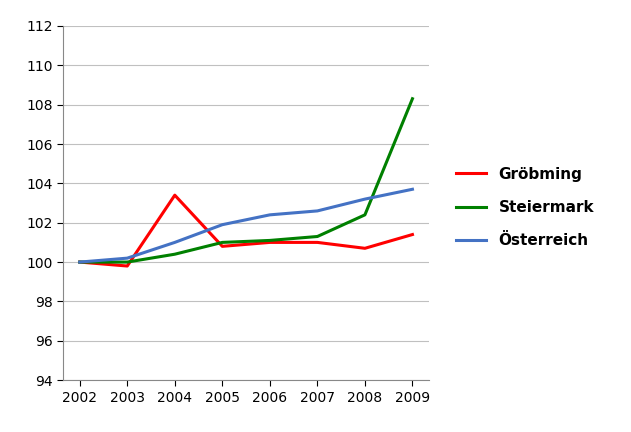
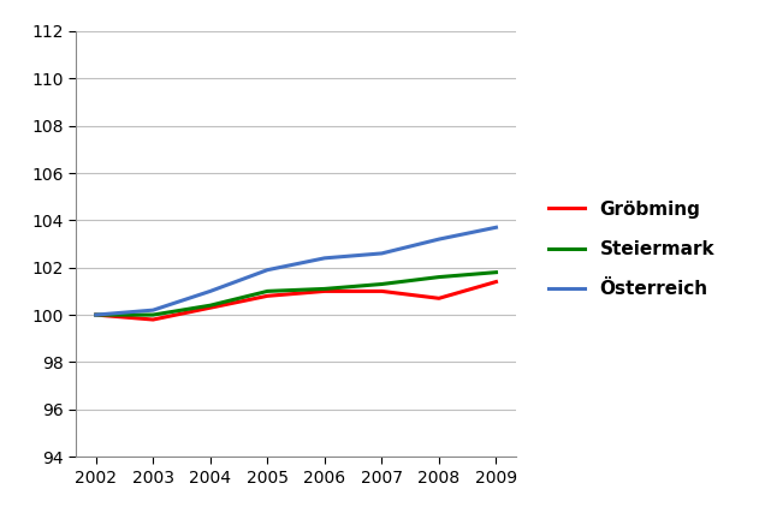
Gröbming/2004: 103.4 -> 100.3
Steiermark/2008: 102.4 -> 101.6
Steiermark/2009: 108.3 -> 101.8
